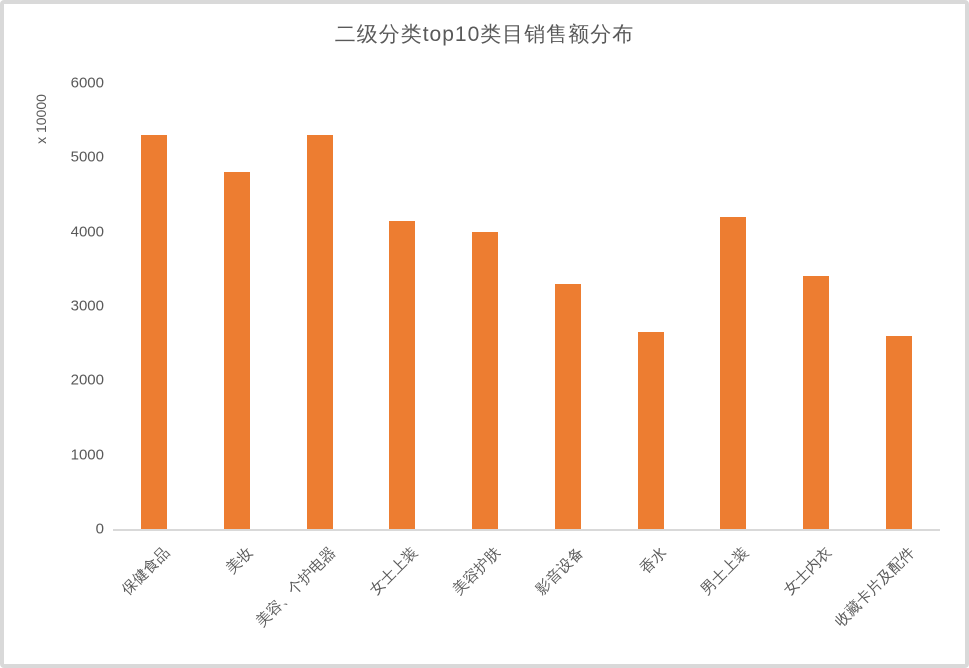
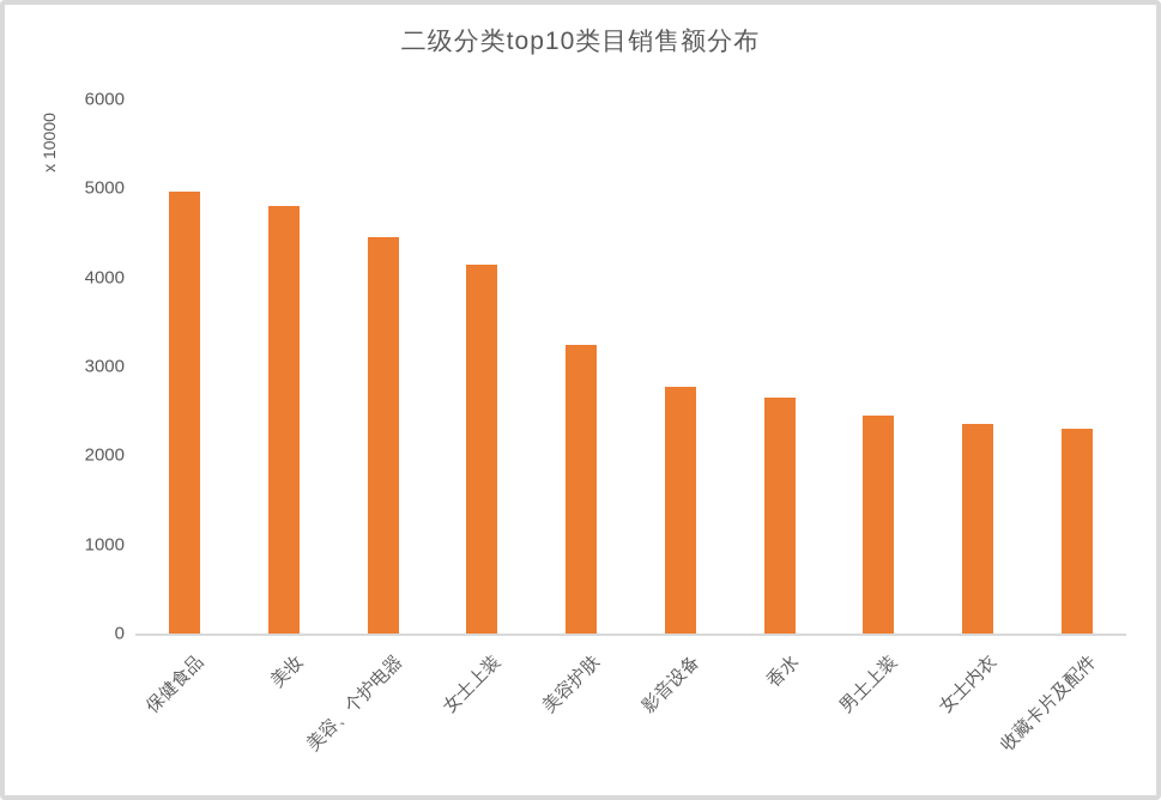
保健食品: 5300 -> 5000
美容、个护电器: 5300 -> 4400
美容护肤: 4000 -> 3200
影音设备: 3300 -> 2800
男士上装: 4200 -> 2400
女士内衣: 3400 -> 2400
收藏卡片及配件: 2600 -> 2300
